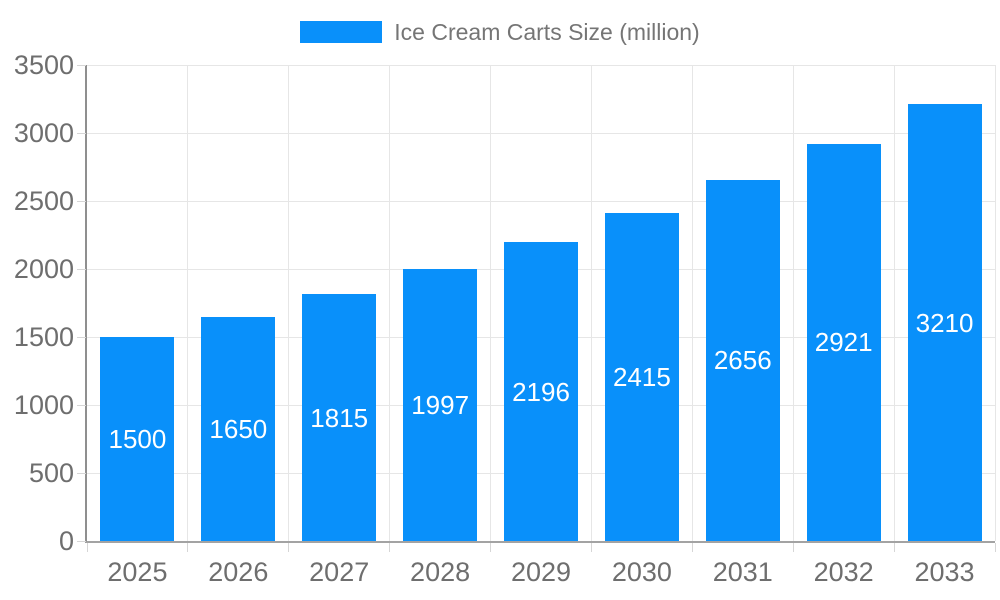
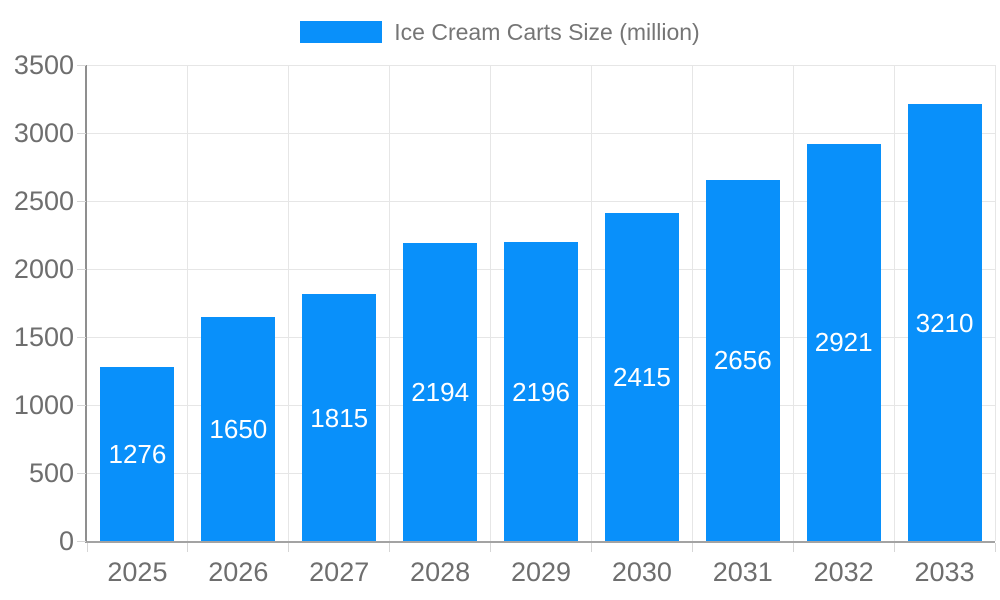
2025: 1500 -> 1276
2028: 1997 -> 2194
